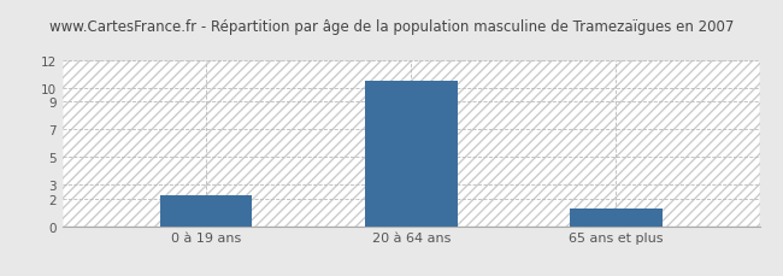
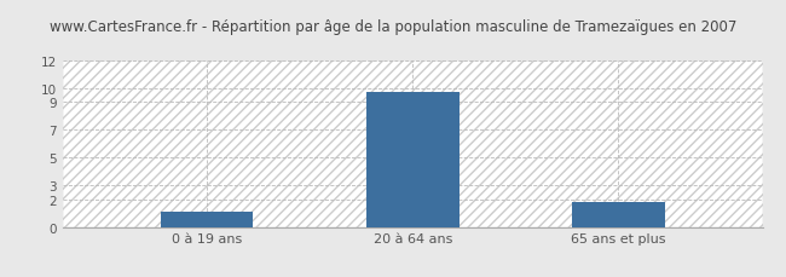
0 à 19 ans: 2.2 -> 1.1
20 à 64 ans: 10.5 -> 9.7
65 ans et plus: 1.3 -> 1.8
